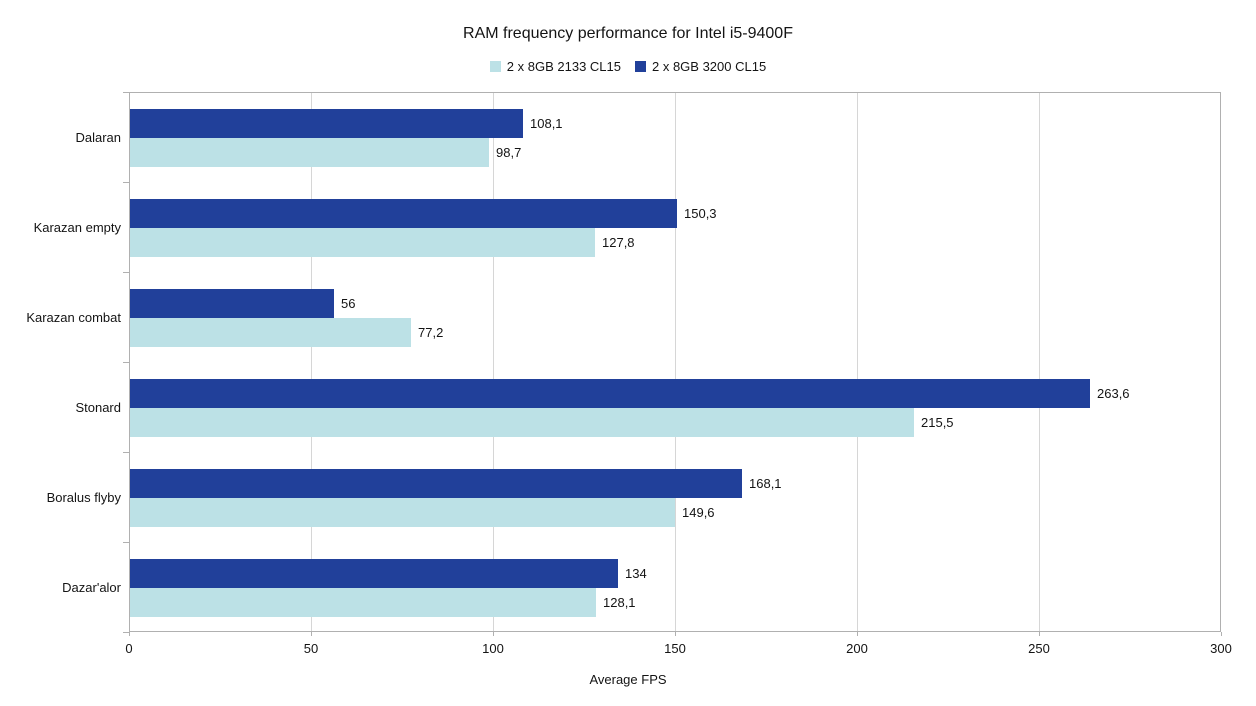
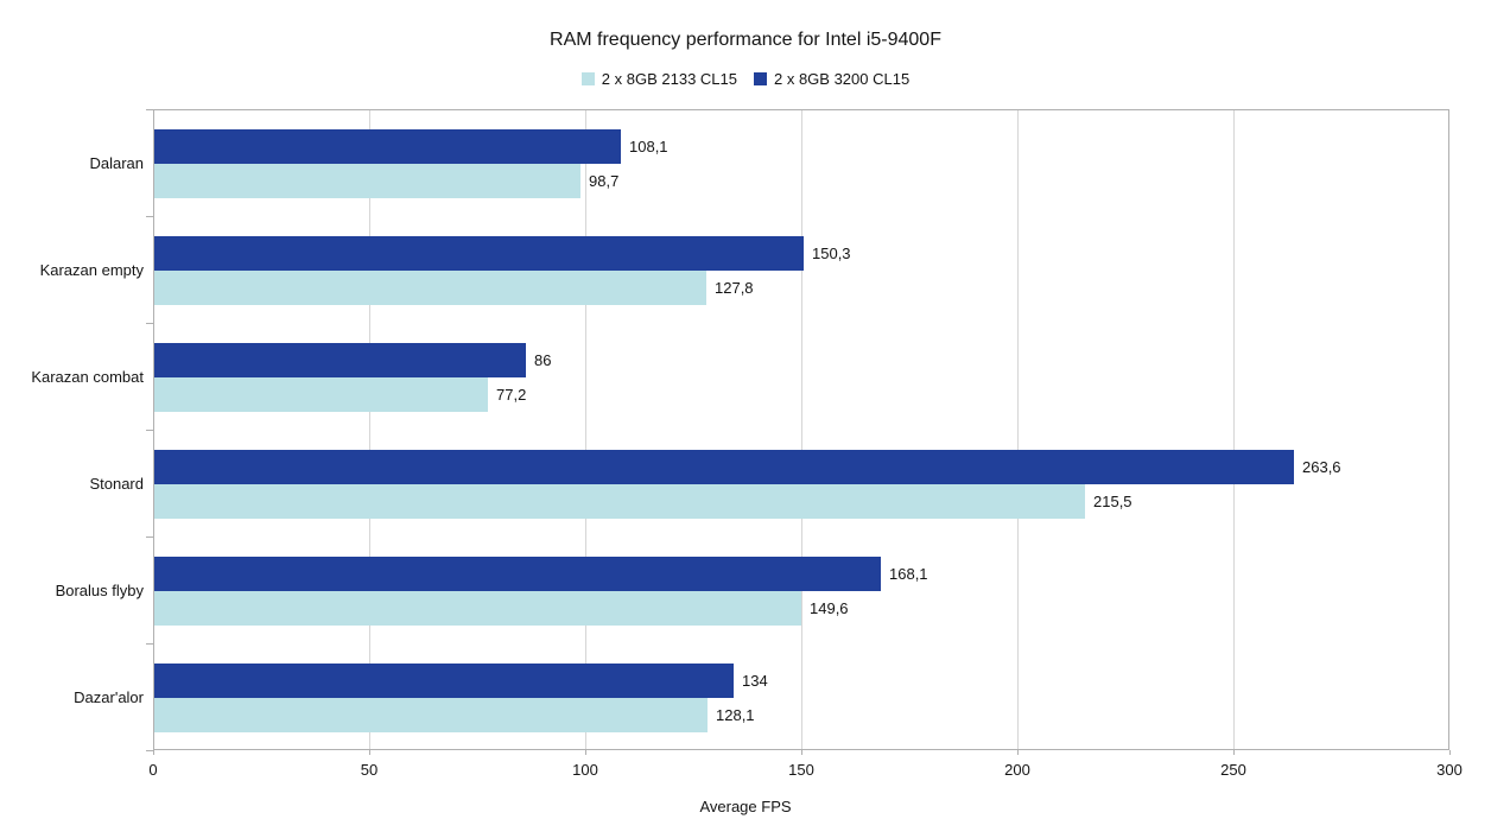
2 x 8GB 3200 CL15/Karazan combat: 56 -> 86
